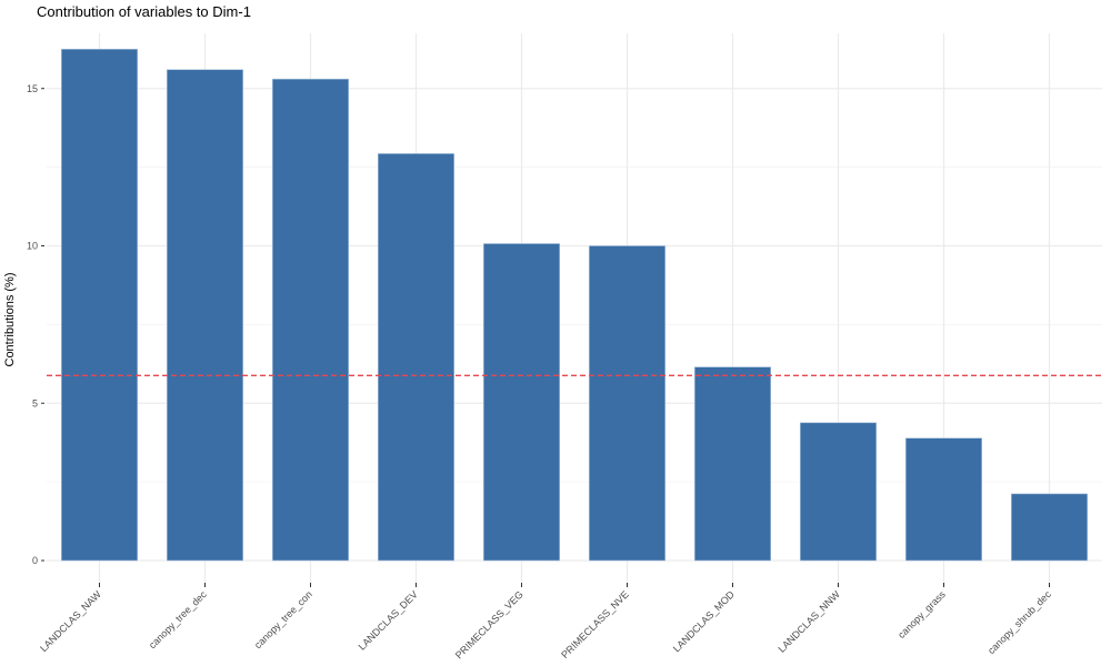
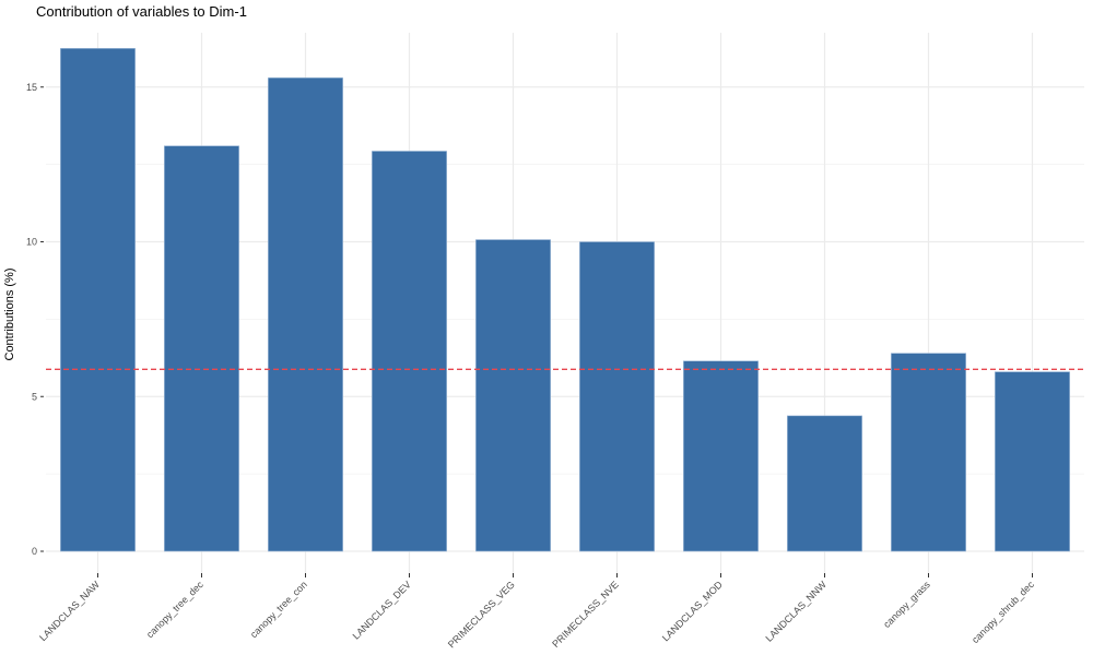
canopy_tree_dec: 15.6 -> 13.1
canopy_grass: 3.9 -> 6.4
canopy_shrub_dec: 2.1 -> 5.8
